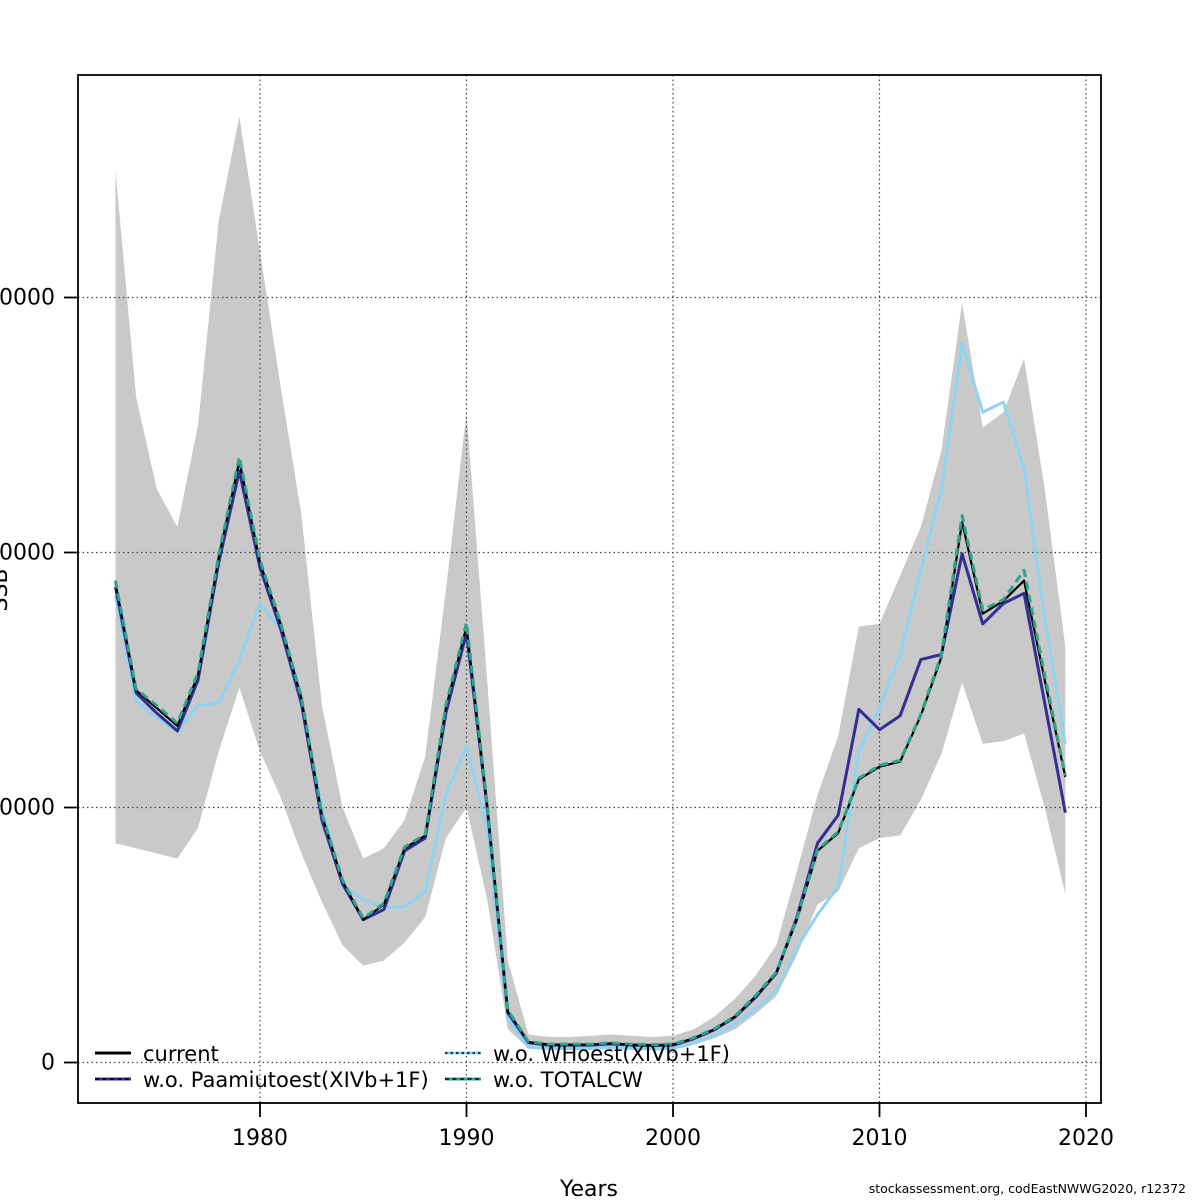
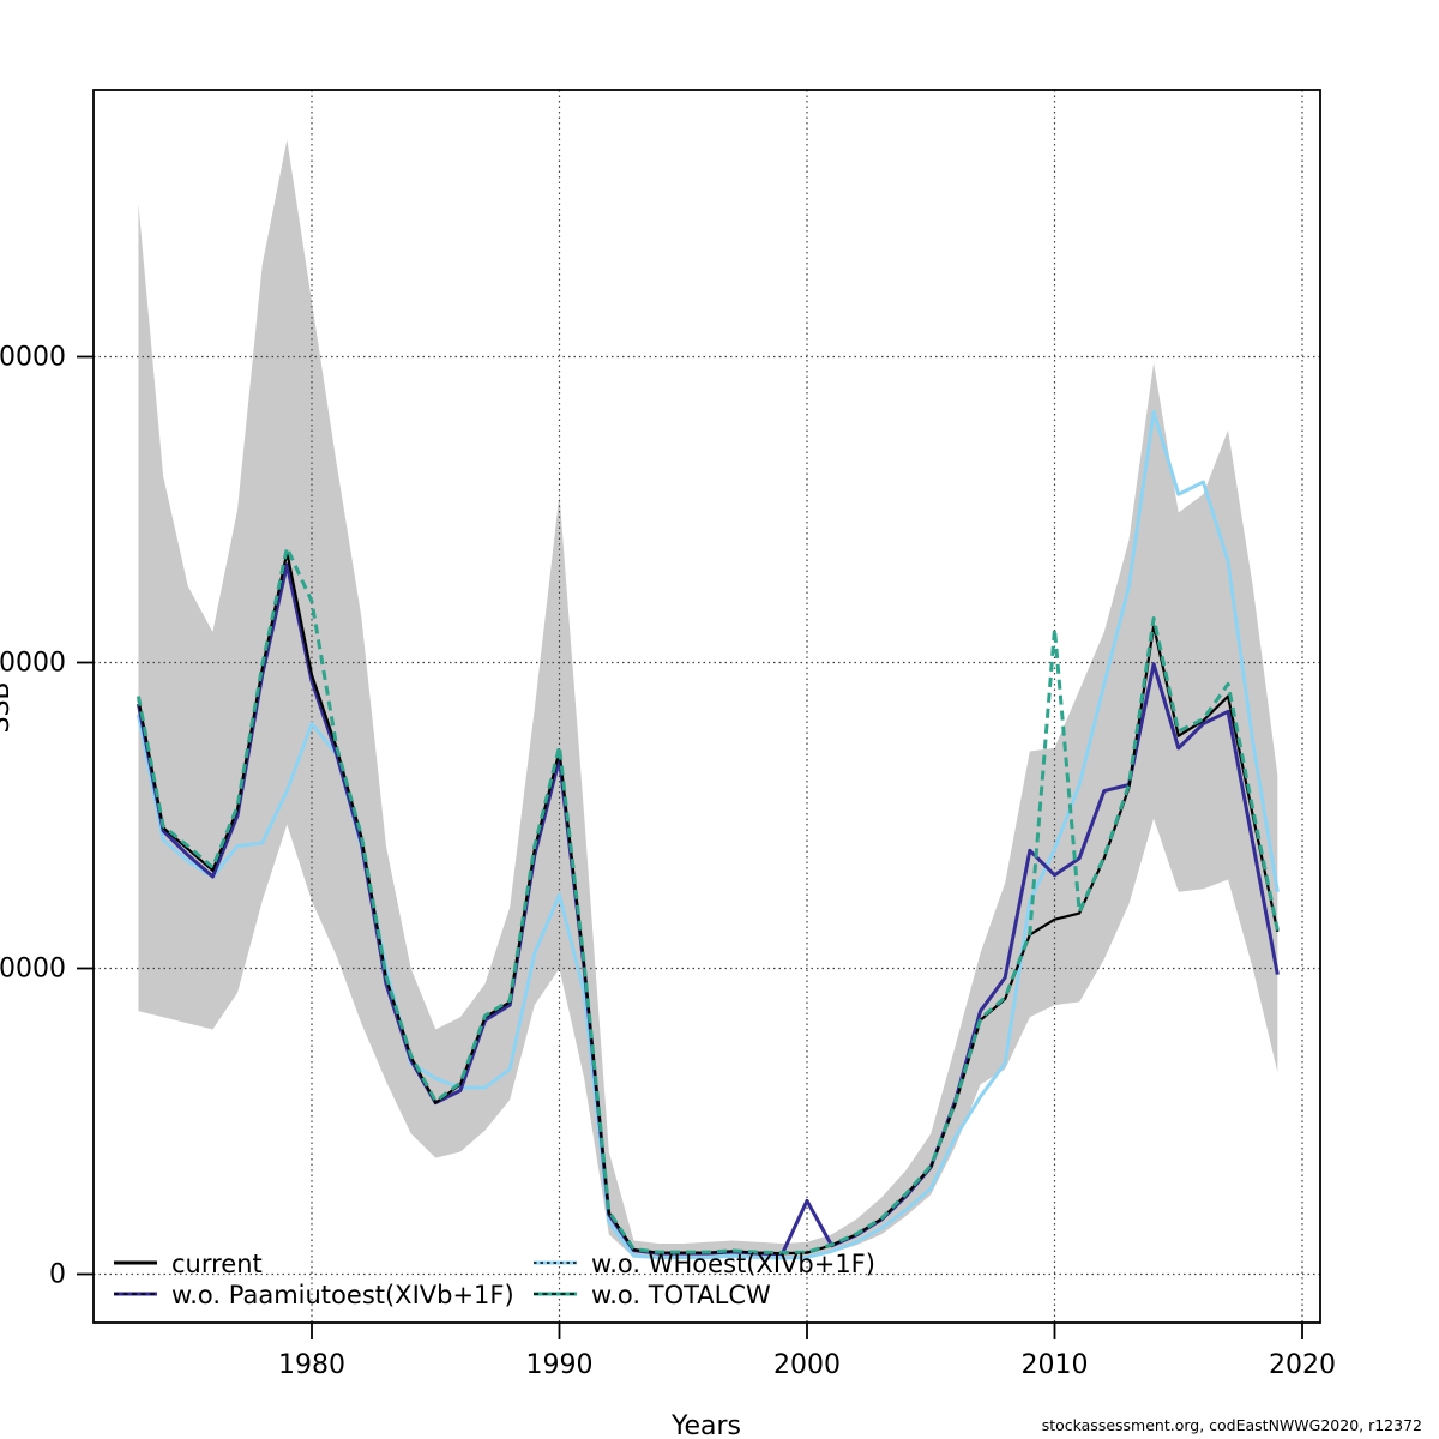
w.o. TOTALCW/1980: 197000 -> 220000
w.o. Paamiutoest(XIVb+1F)/2000: 7000 -> 24000
w.o. TOTALCW/2010: 116000 -> 211000
